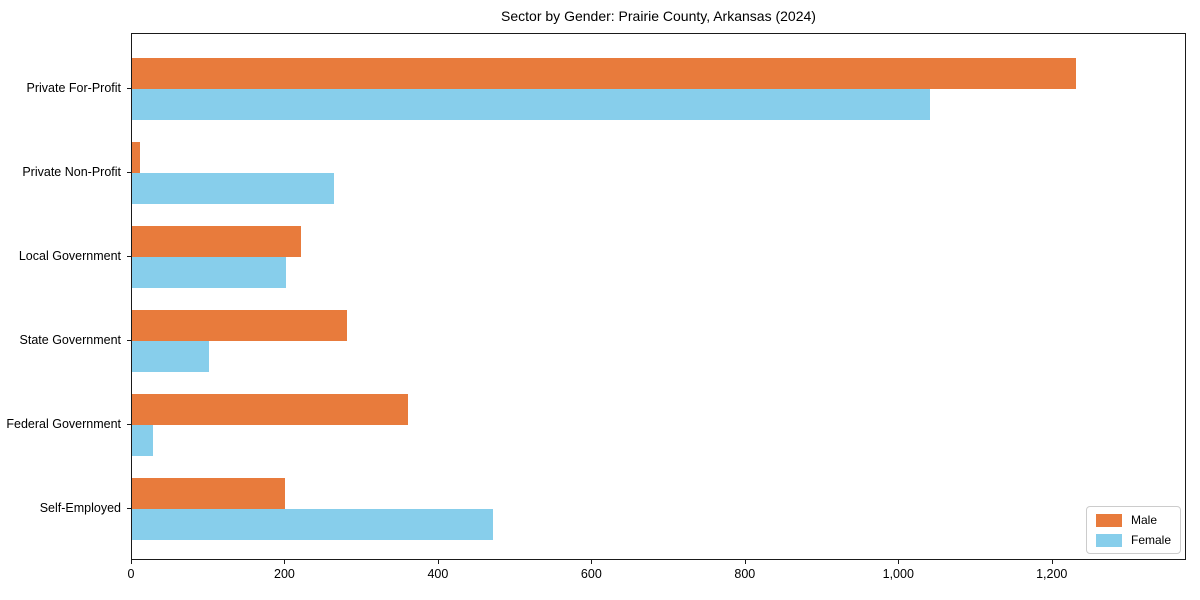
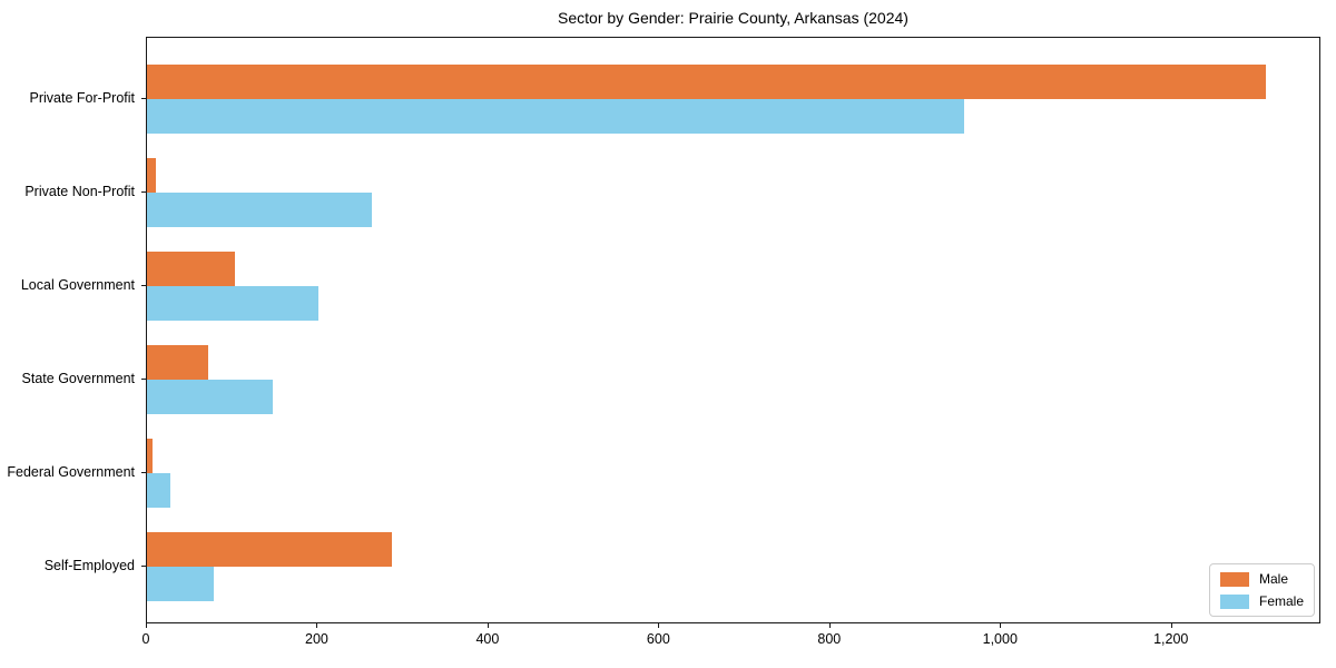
Male/Private For-Profit: 1230 -> 1310
Female/Private For-Profit: 1040 -> 960
Male/Local Government: 220 -> 100
Male/State Government: 280 -> 70
Female/State Government: 100 -> 150
Male/Federal Government: 360 -> 10
Male/Self-Employed: 200 -> 290
Female/Self-Employed: 470 -> 80
